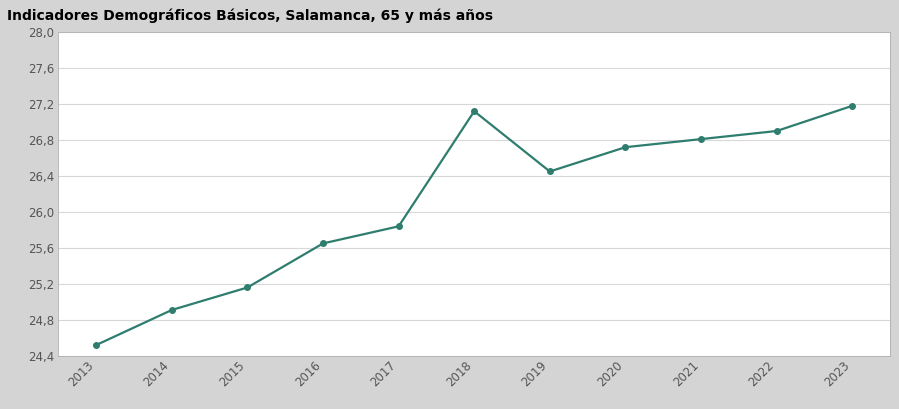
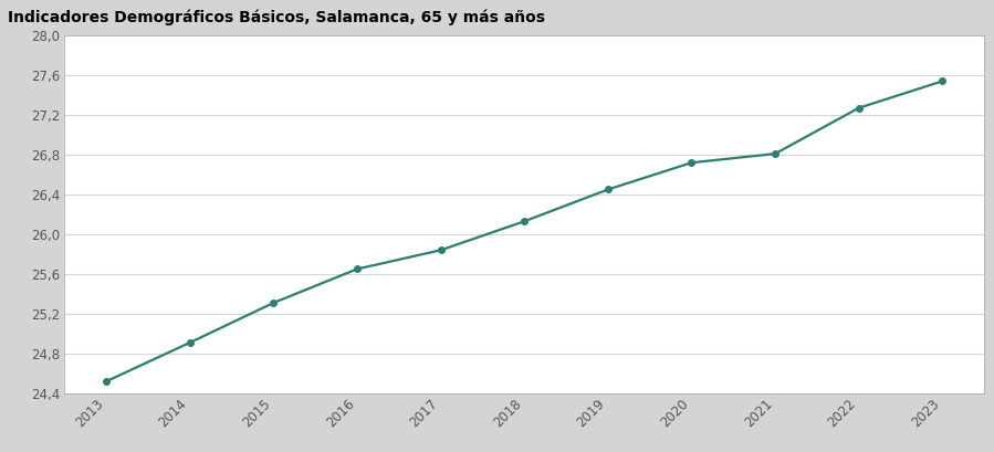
2015: 25,16 -> 25,31
2018: 27,12 -> 26,13
2022: 26,90 -> 27,27
2023: 27,18 -> 27,54
